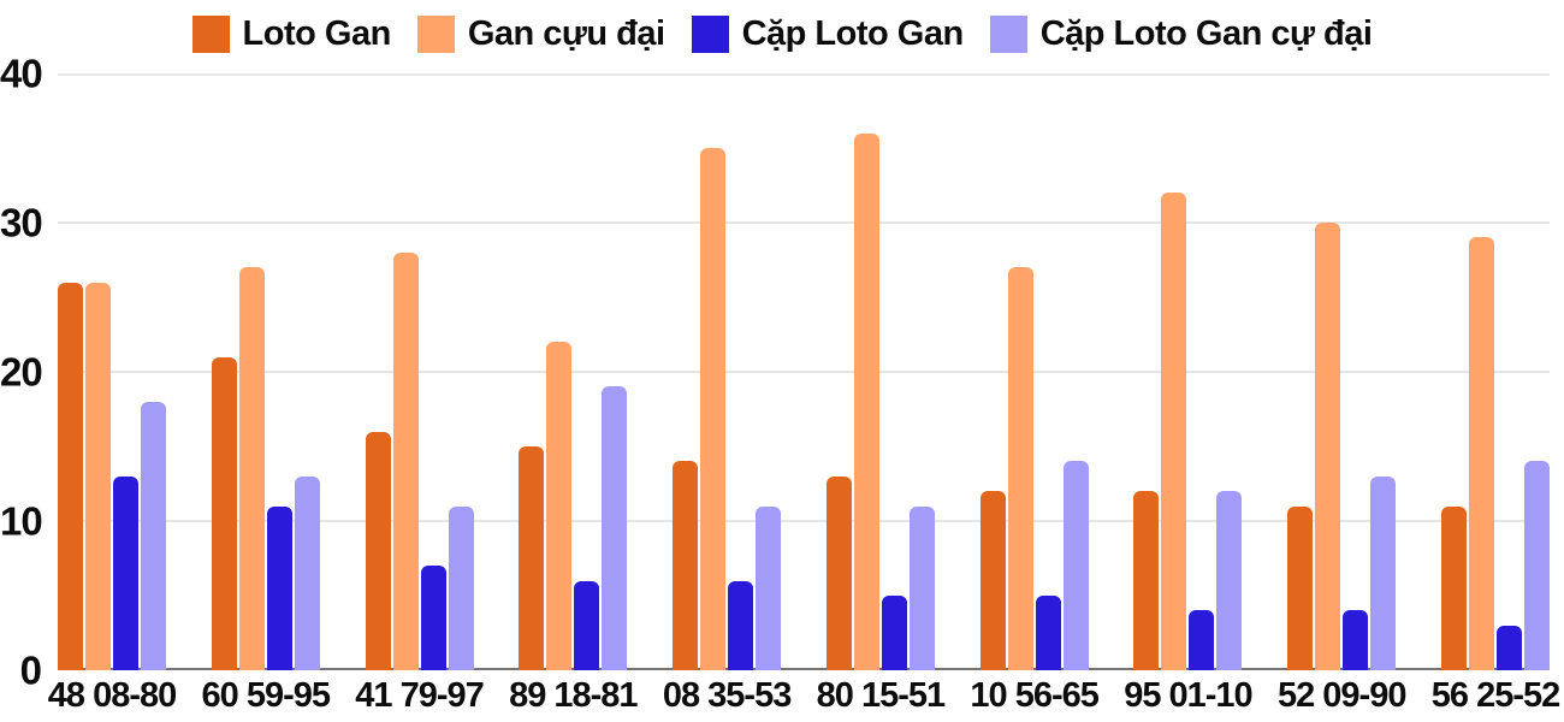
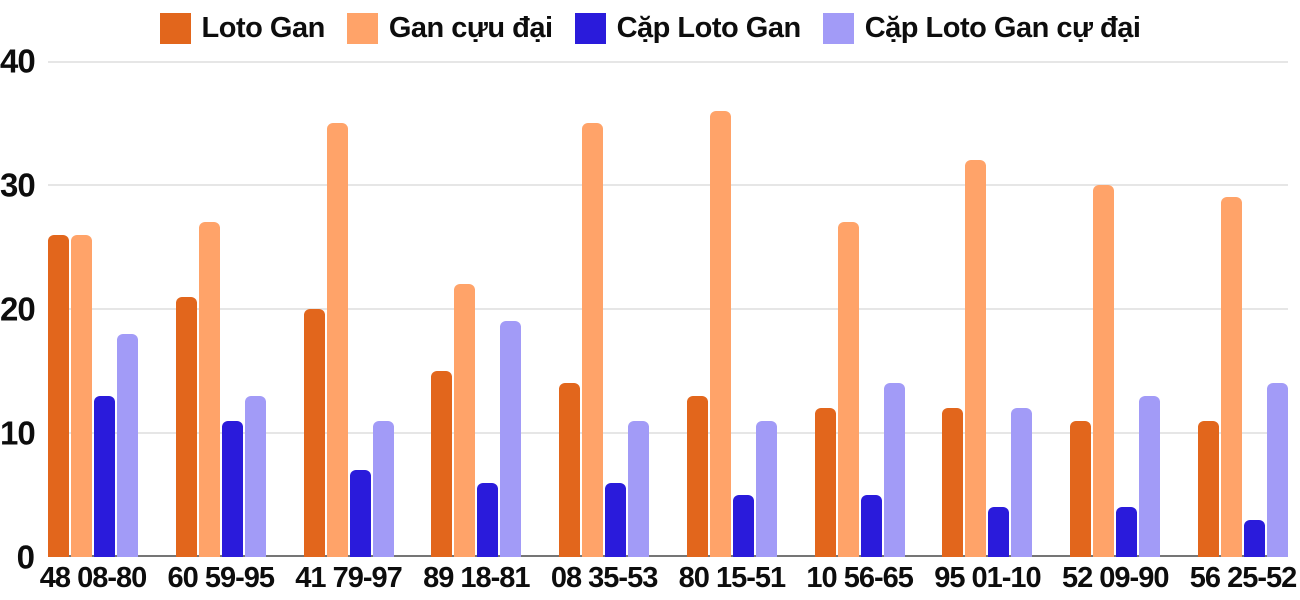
Loto Gan/41 79-97: 16 -> 20
Gan cựu đại/41 79-97: 28 -> 35
